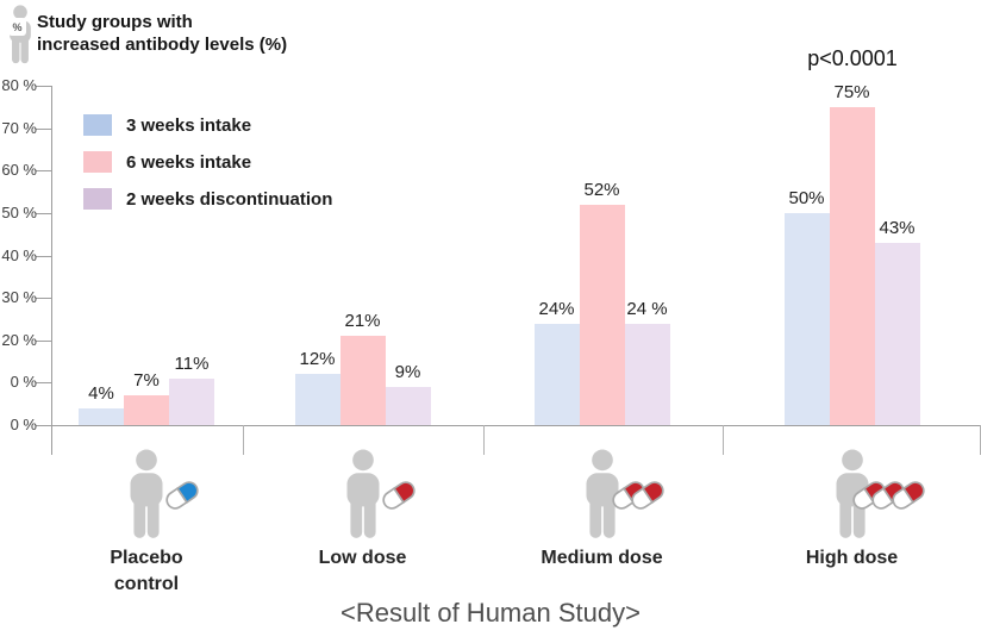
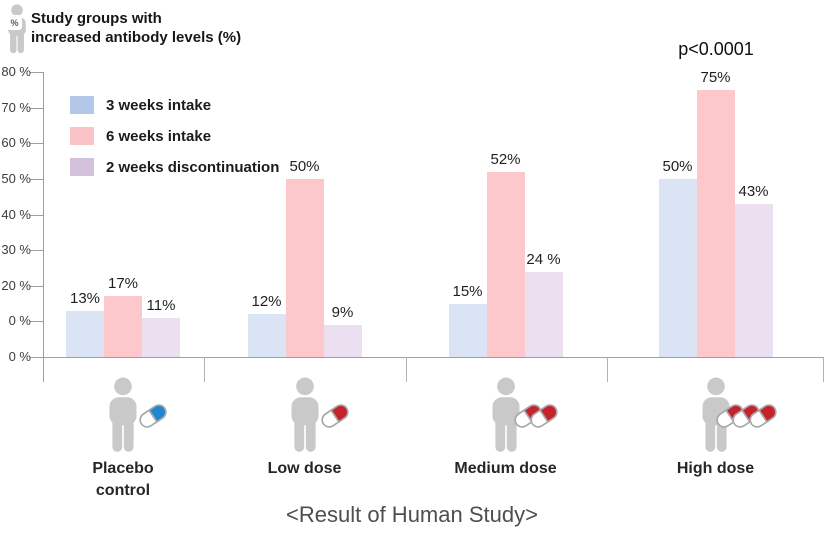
3 weeks intake/Placebo control: 4% -> 13%
6 weeks intake/Placebo control: 7% -> 17%
6 weeks intake/Low dose: 21% -> 50%
3 weeks intake/Medium dose: 24% -> 15%
